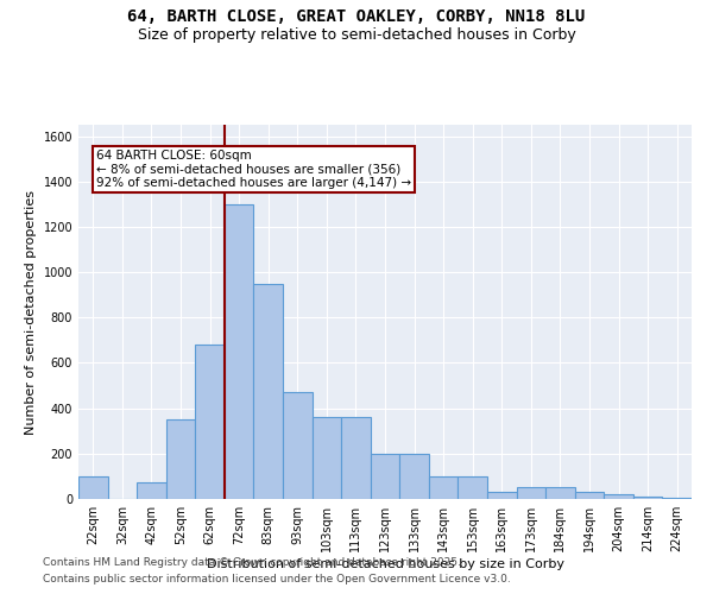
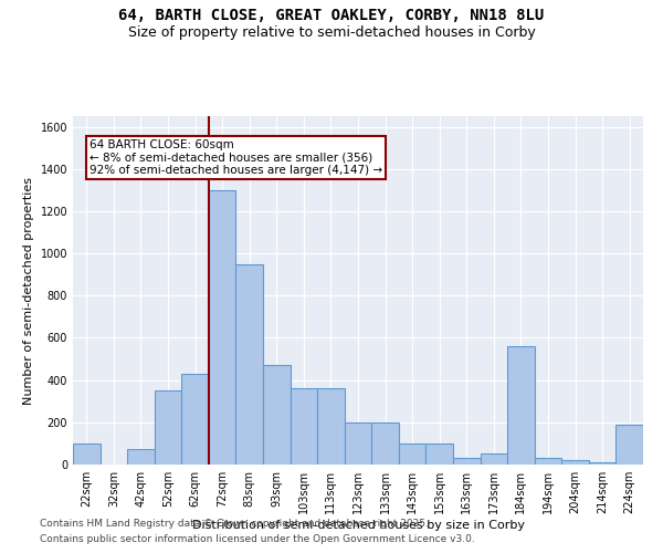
62sqm: 680 -> 430
184sqm: 50 -> 560
224sqm: 0 -> 190
